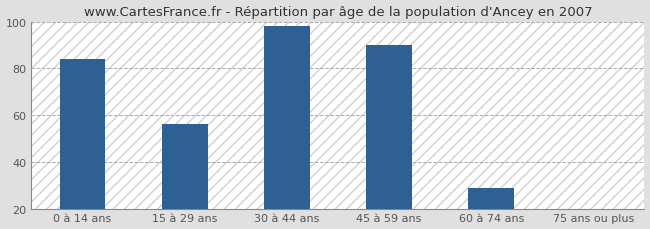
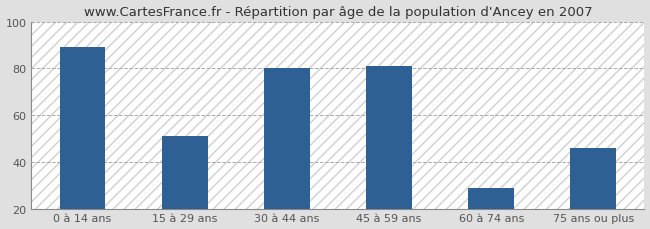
0 à 14 ans: 84 -> 89
15 à 29 ans: 56 -> 51
30 à 44 ans: 98 -> 80
45 à 59 ans: 90 -> 81
75 ans ou plus: 20 -> 46
